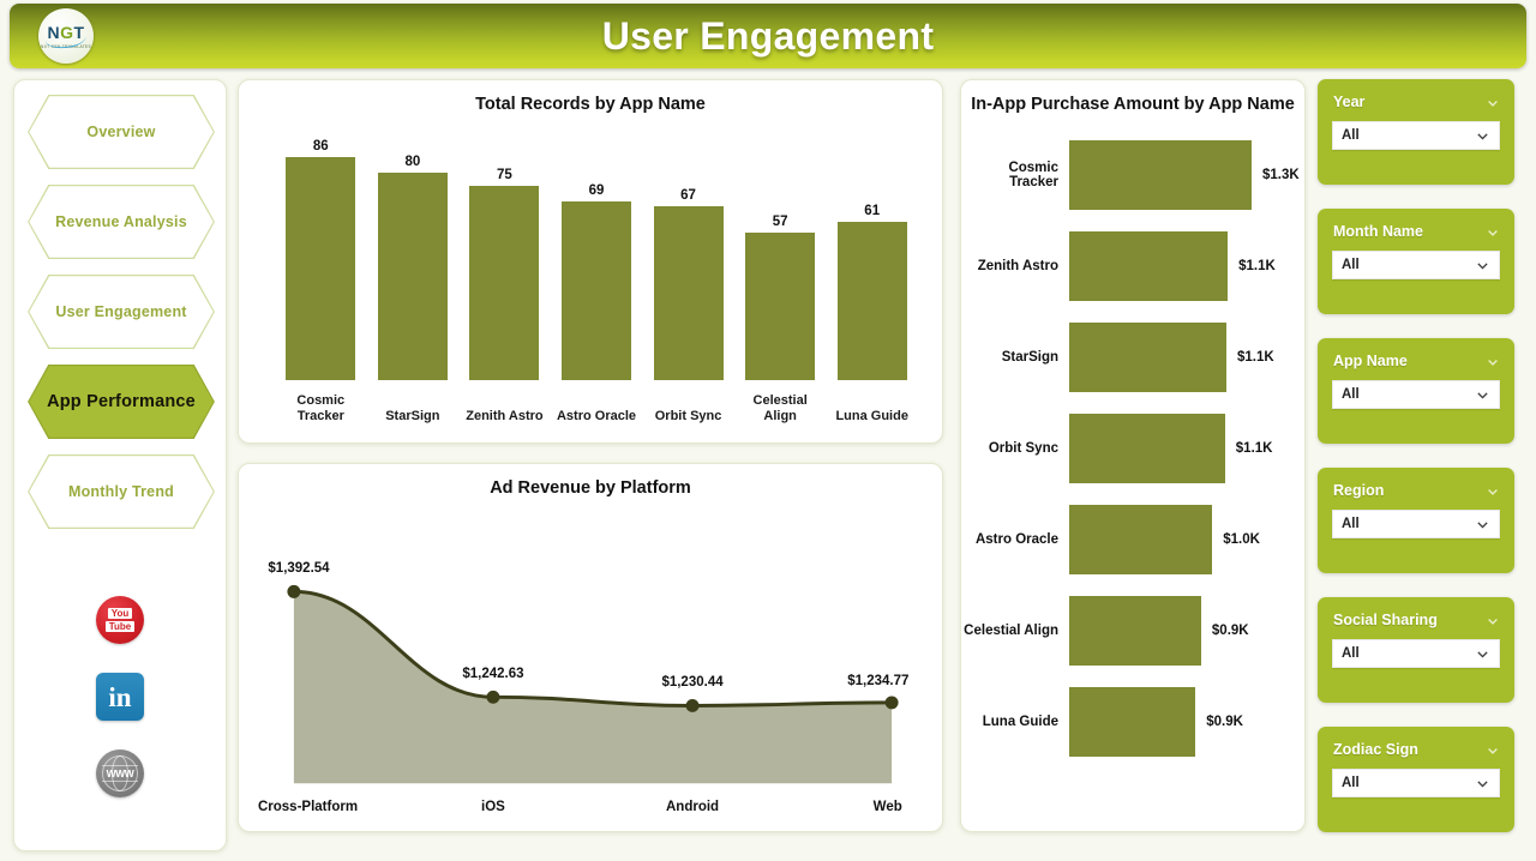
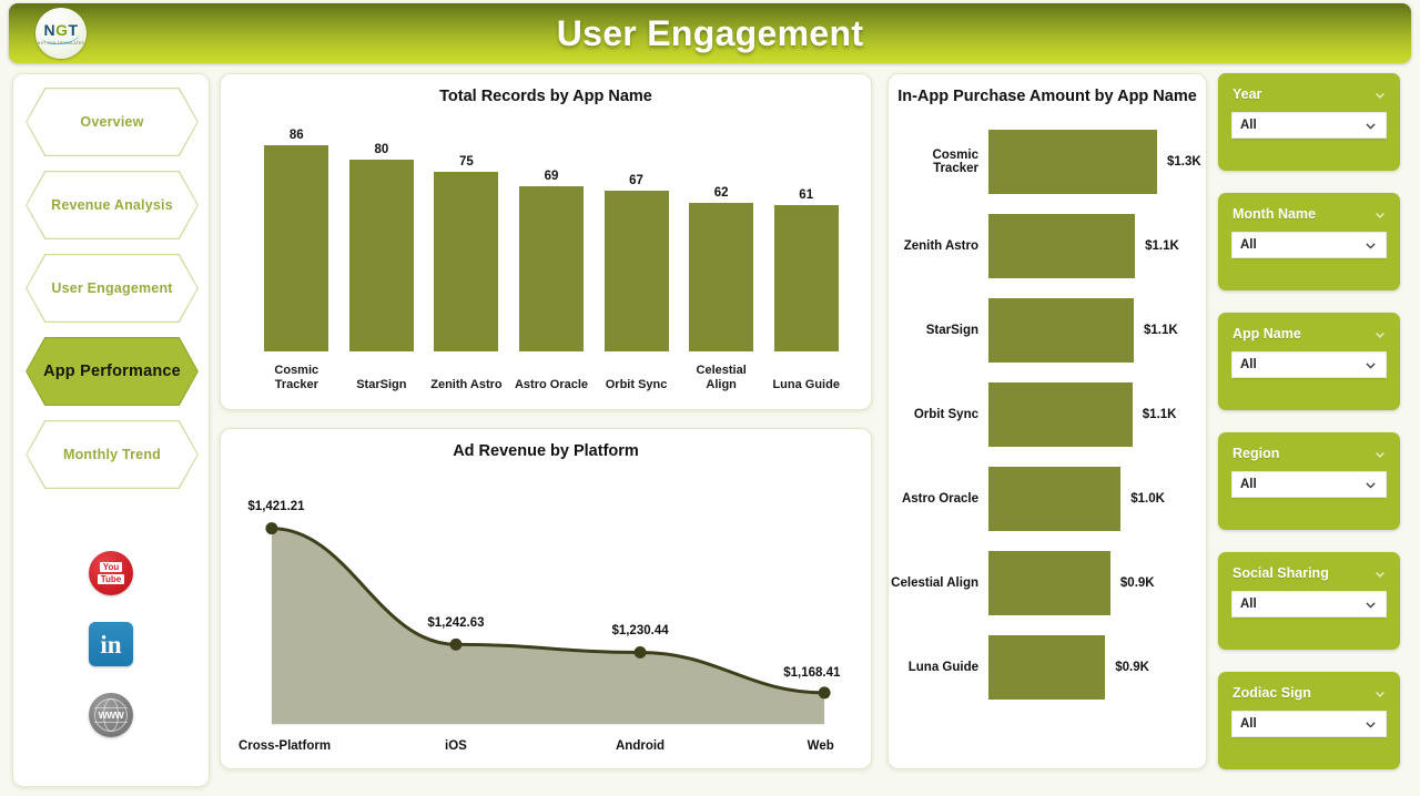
Total Records by App Name/Celestial Align: 57 -> 62
Ad Revenue by Platform/Cross-Platform: $1,392.54 -> $1,421.21
Ad Revenue by Platform/Web: $1,234.77 -> $1,168.41
